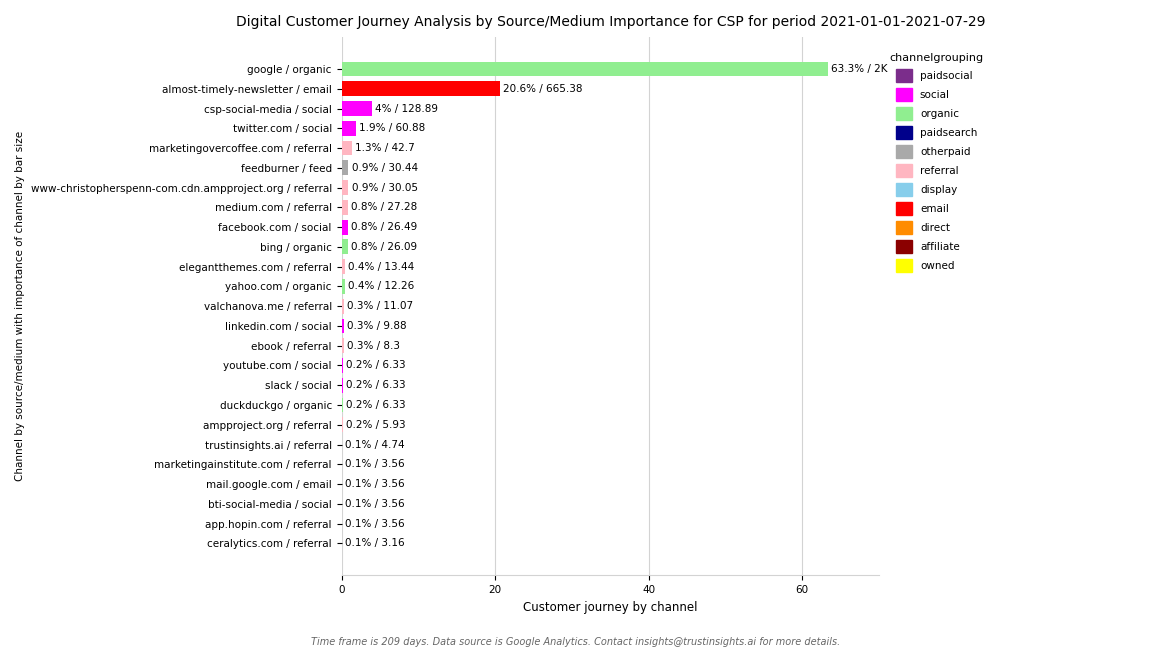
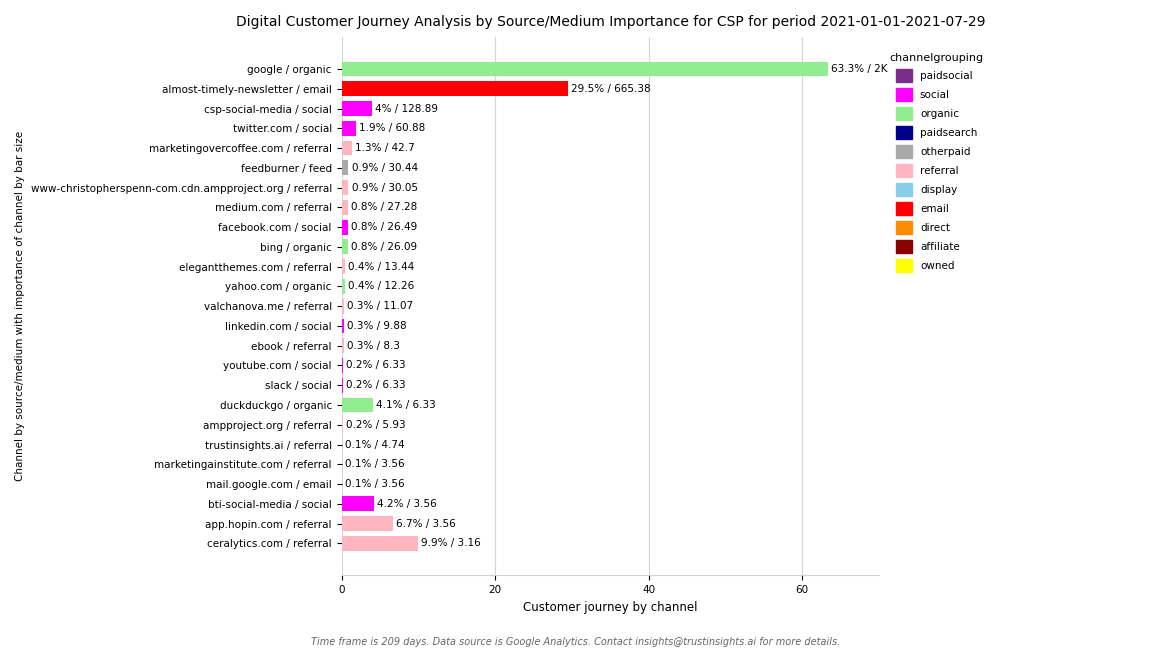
almost-timely-newsletter / email: 20.6% -> 29.5%
duckduckgo / organic: 0.2% -> 4.1%
bti-social-media / social: 0.1% -> 4.2%
app.hopin.com / referral: 0.1% -> 6.7%
ceralytics.com / referral: 0.1% -> 9.9%
